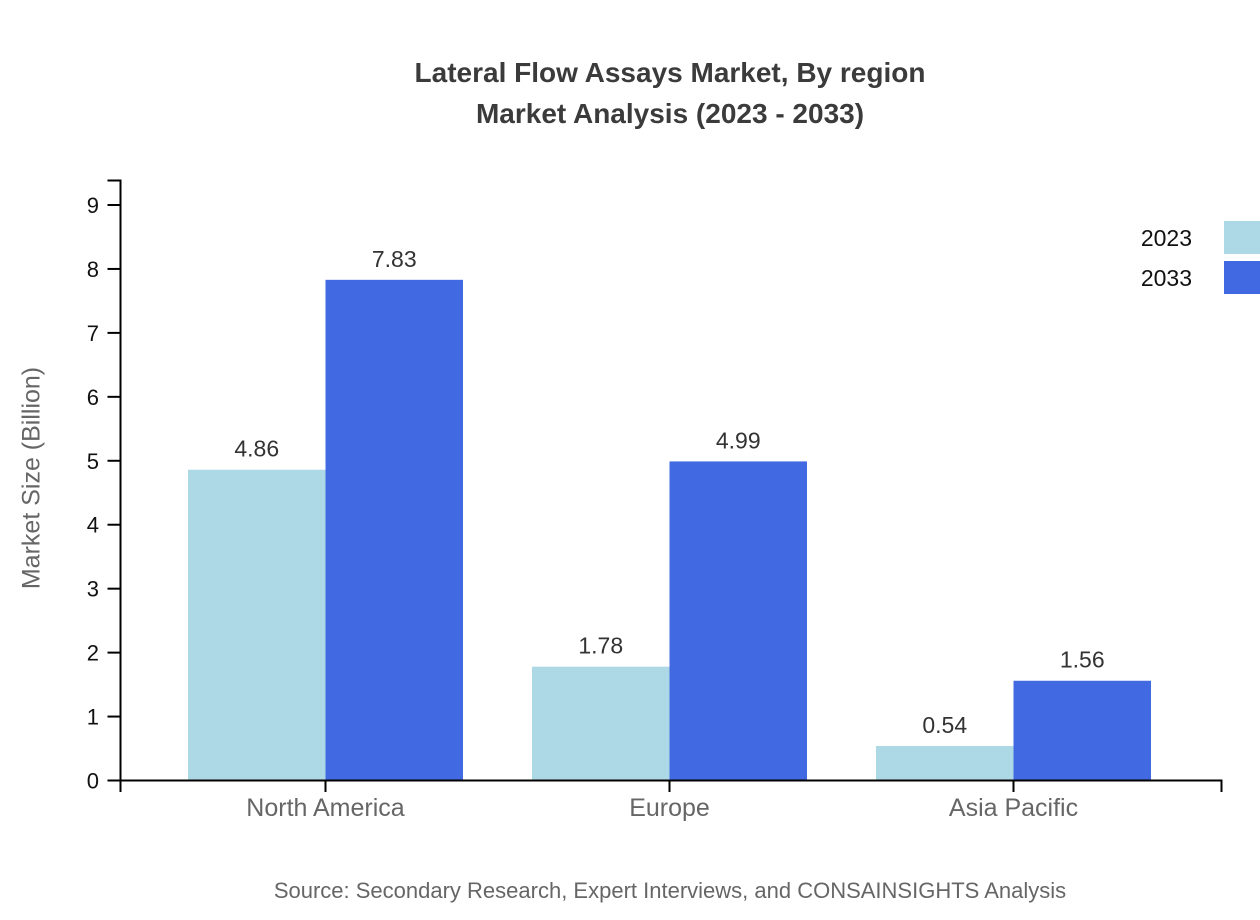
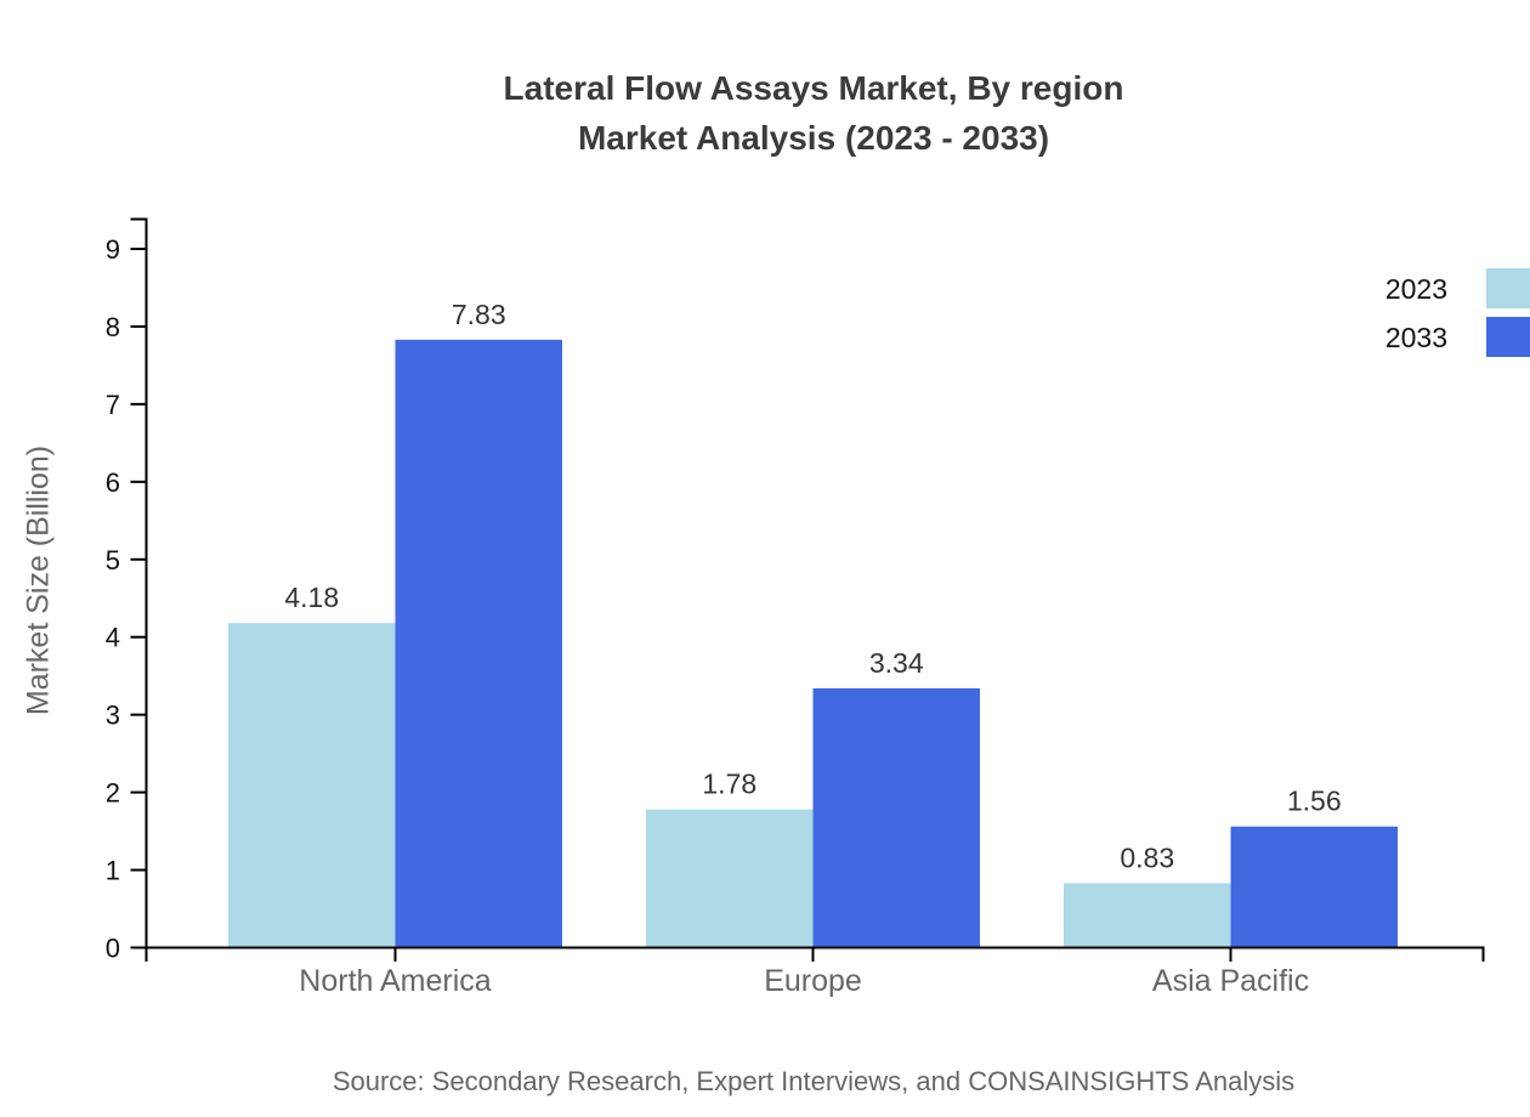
2023/North America: 4.86 -> 4.18
2033/Europe: 4.99 -> 3.34
2023/Asia Pacific: 0.54 -> 0.83
